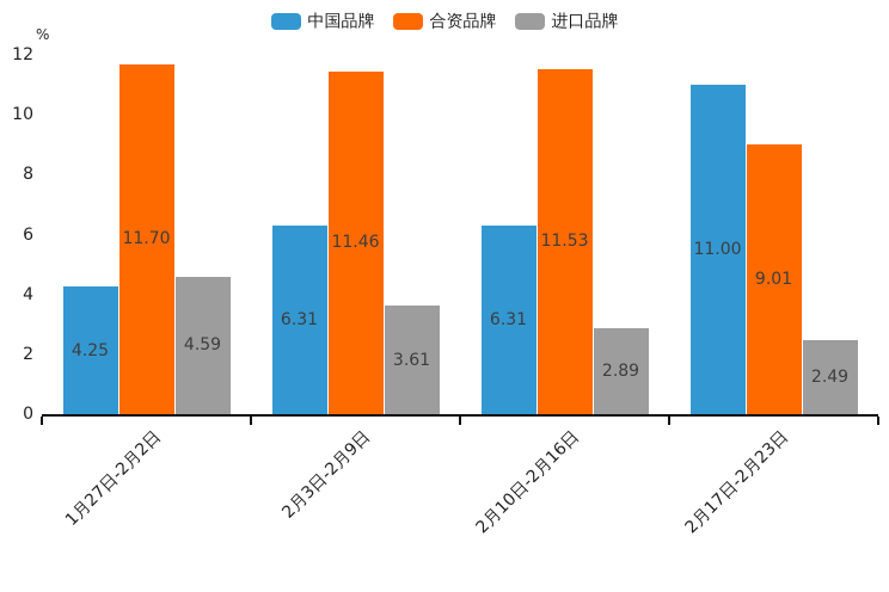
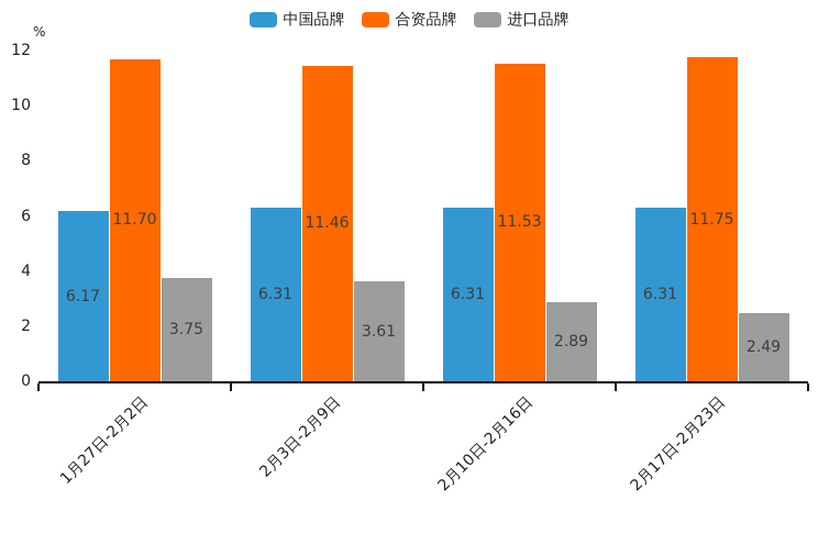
中国品牌/1月27日-2月2日: 4.25 -> 6.17
进口品牌/1月27日-2月2日: 4.59 -> 3.75
中国品牌/2月17日-2月23日: 11.00 -> 6.31
合资品牌/2月17日-2月23日: 9.01 -> 11.75
